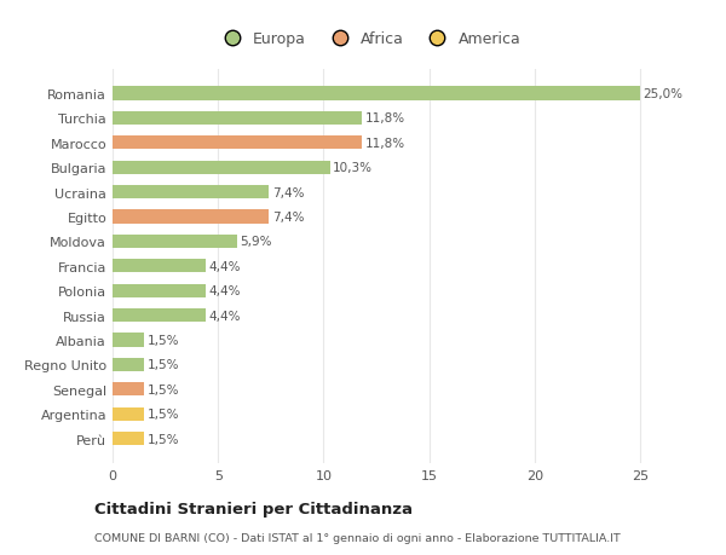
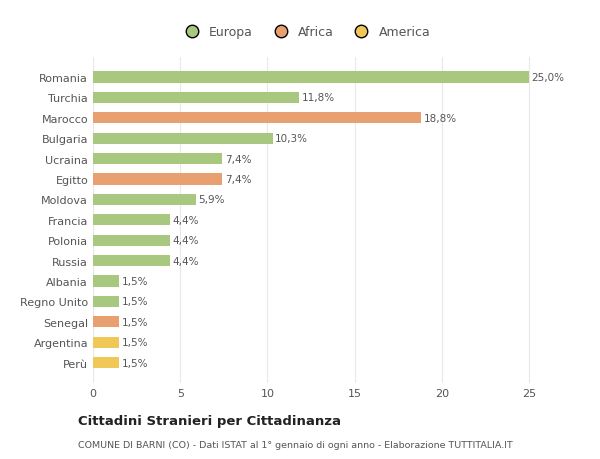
Marocco: 11,8% -> 18,8%
